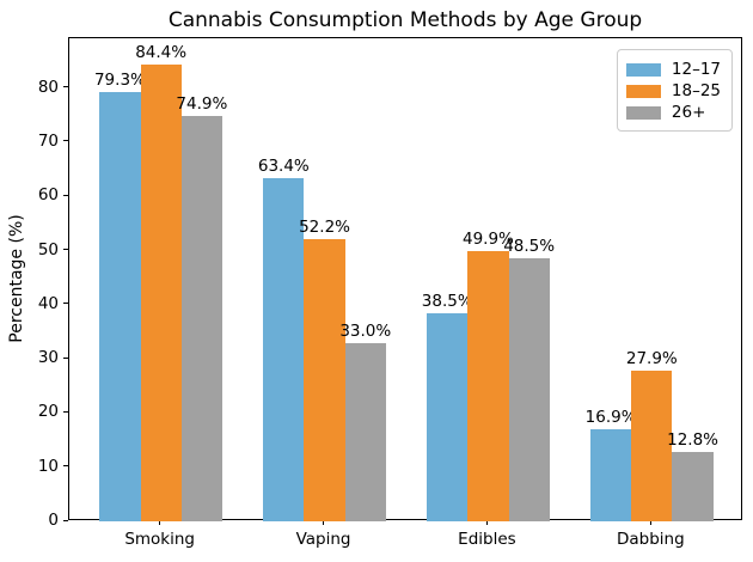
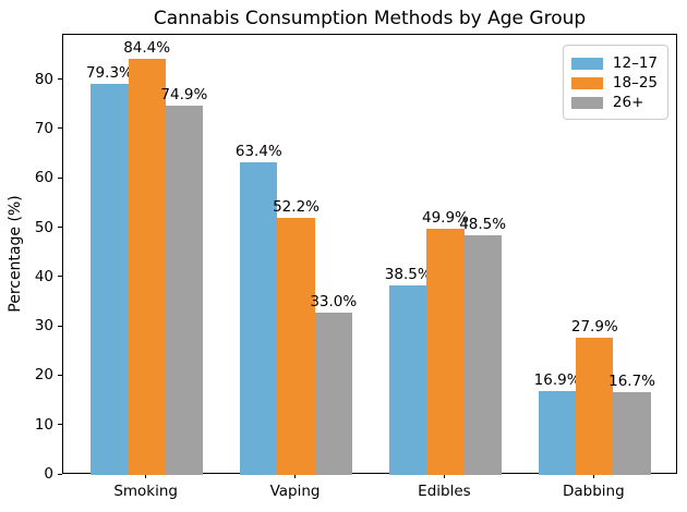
26+/Dabbing: 12.8% -> 16.7%
